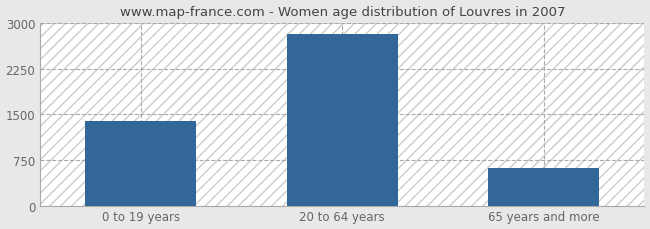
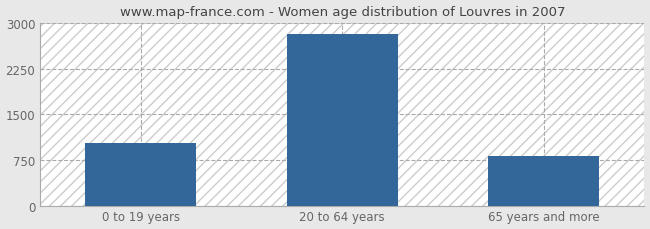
0 to 19 years: 1390 -> 1020
65 years and more: 620 -> 820
